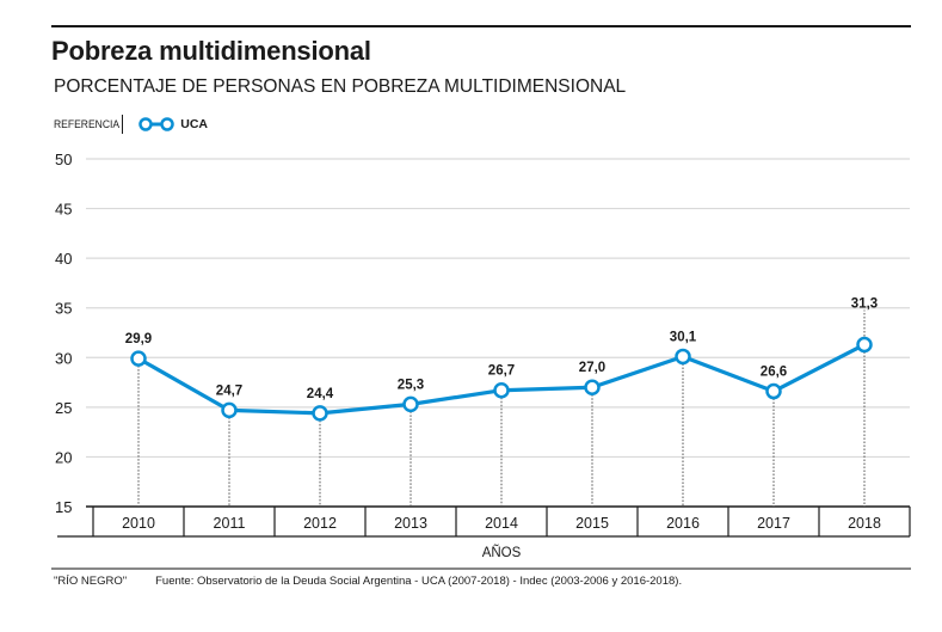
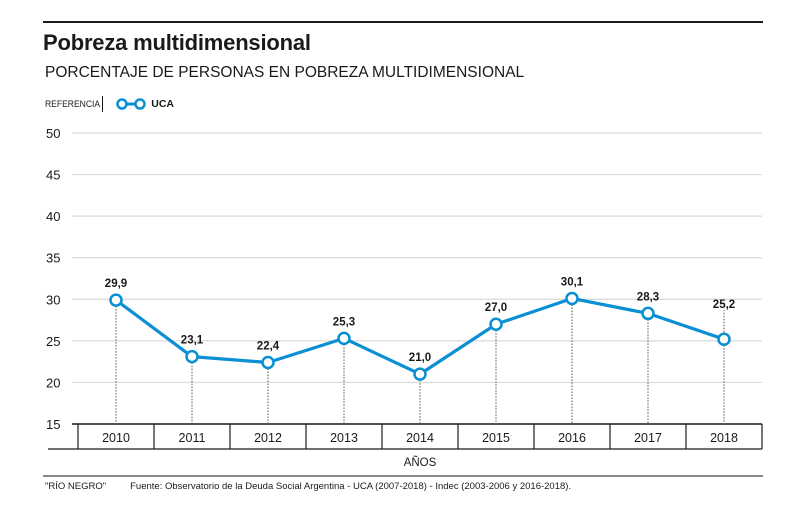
2011: 24,7 -> 23,1
2012: 24,4 -> 22,4
2014: 26,7 -> 21,0
2017: 26,6 -> 28,3
2018: 31,3 -> 25,2
